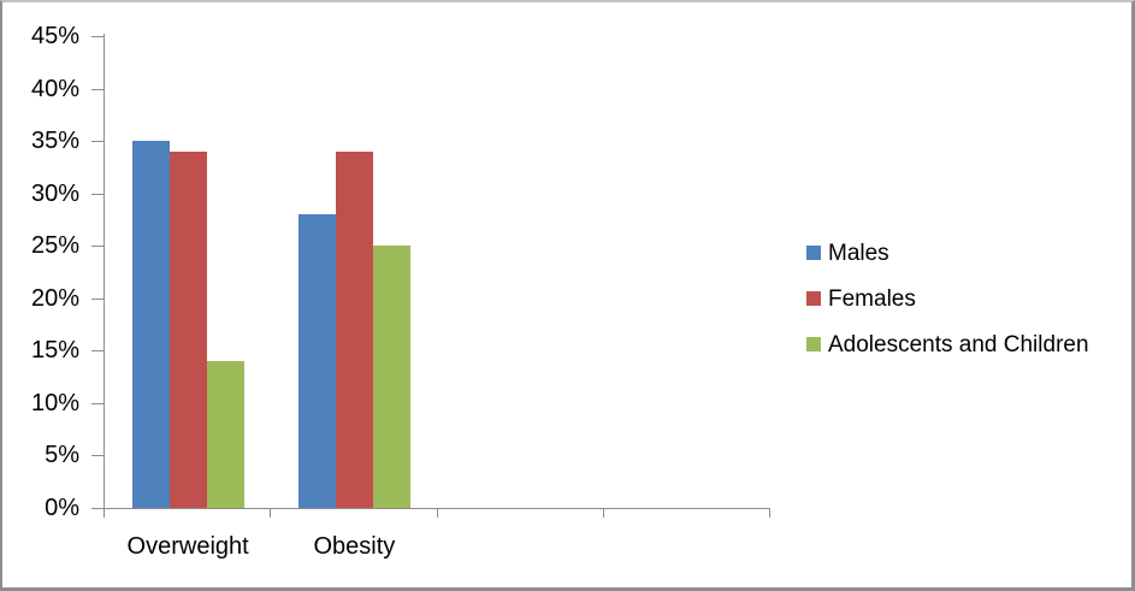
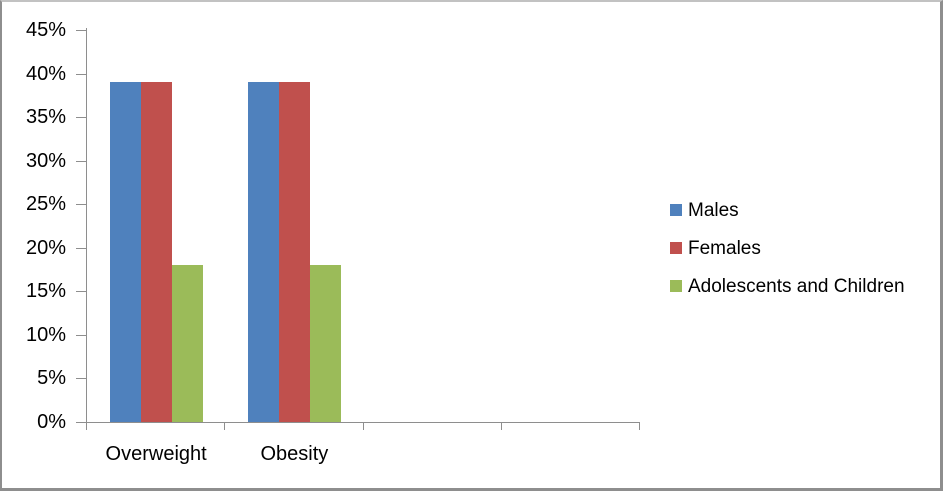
Males/Overweight: 35% -> 39%
Females/Overweight: 34% -> 39%
Adolescents and Children/Overweight: 14% -> 18%
Males/Obesity: 28% -> 39%
Females/Obesity: 34% -> 39%
Adolescents and Children/Obesity: 25% -> 18%
